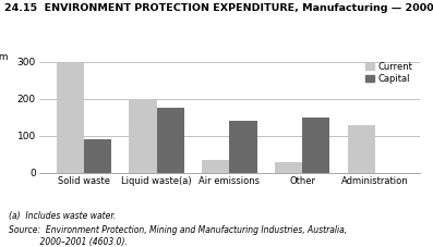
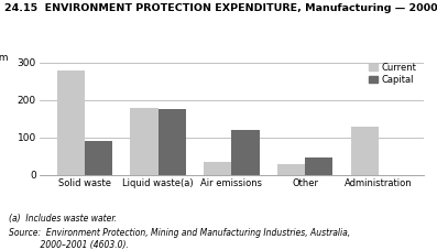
Current/Solid waste: 295 -> 280
Current/Liquid waste(a): 200 -> 180
Capital/Air emissions: 140 -> 120
Capital/Other: 150 -> 48
